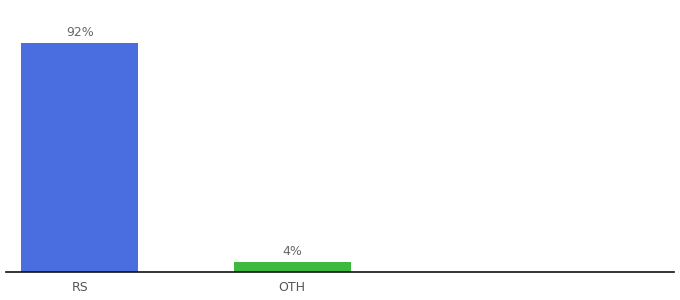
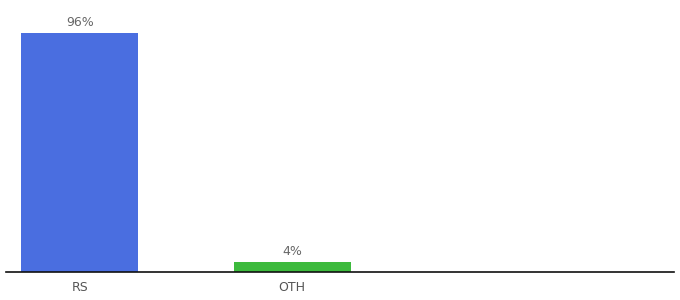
RS: 92% -> 96%
